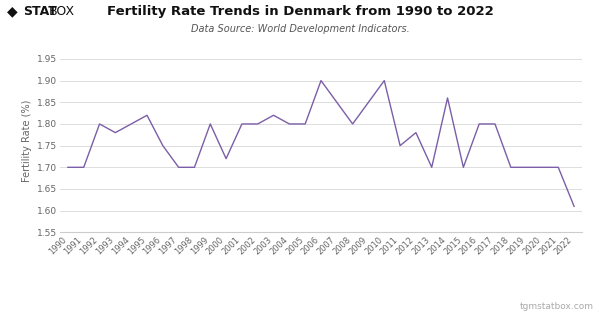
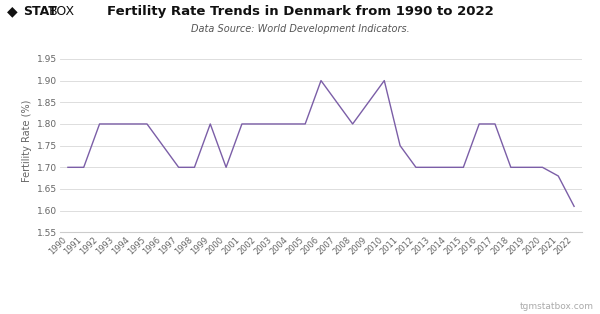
1993: 1.78 -> 1.80
1995: 1.82 -> 1.80
2000: 1.72 -> 1.70
2003: 1.82 -> 1.80
2012: 1.78 -> 1.70
2014: 1.86 -> 1.70
2021: 1.70 -> 1.68
